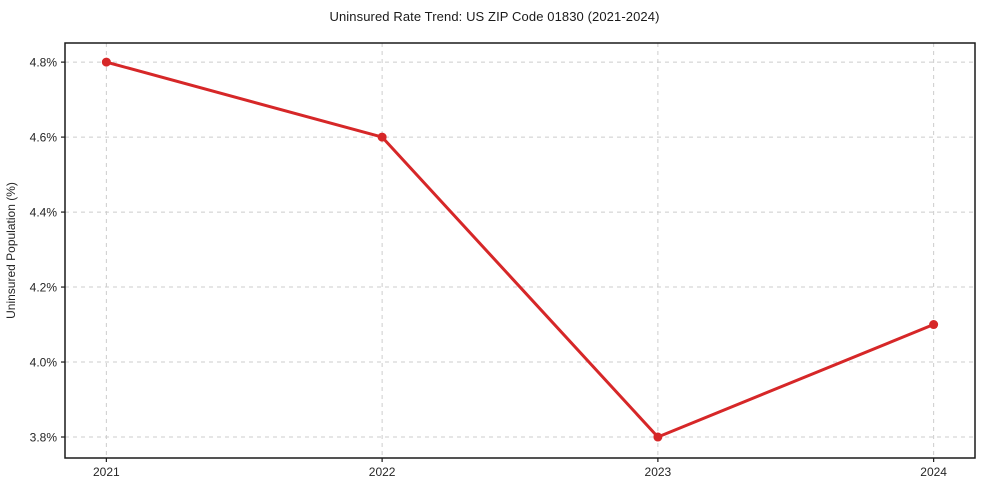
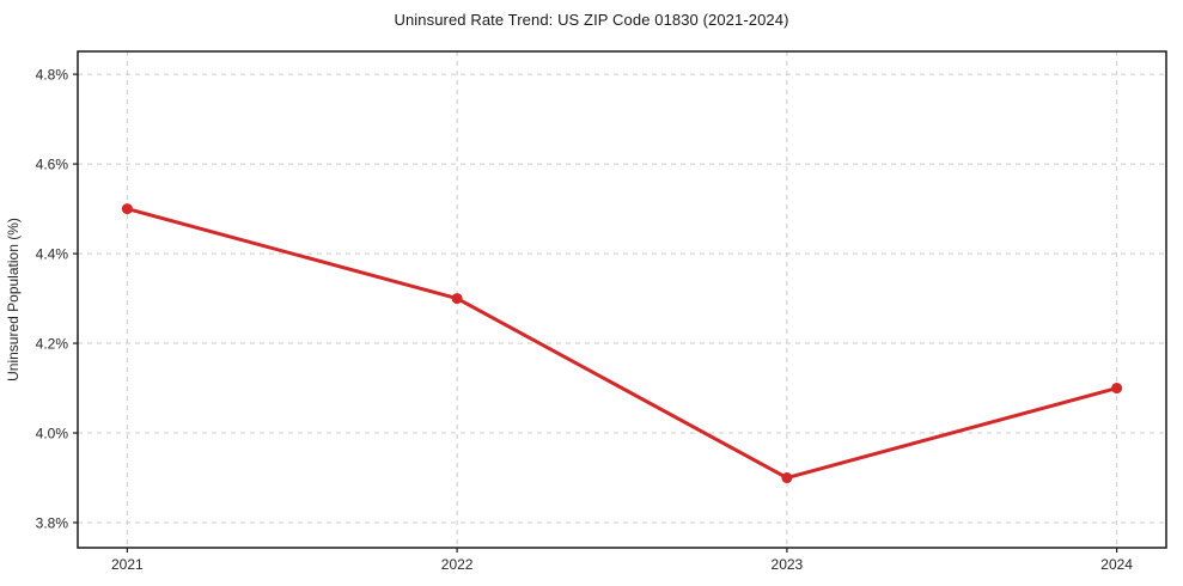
2021: 4.8% -> 4.5%
2022: 4.6% -> 4.3%
2023: 3.8% -> 3.9%
